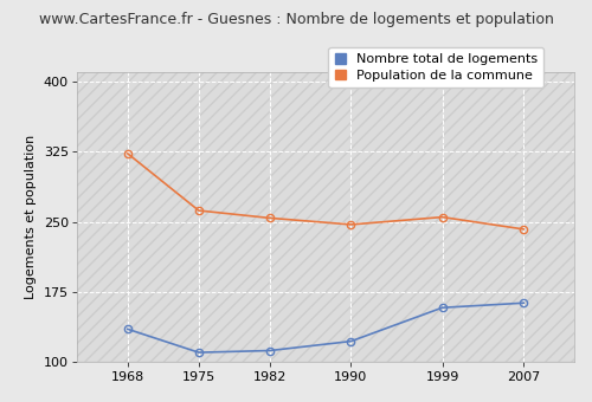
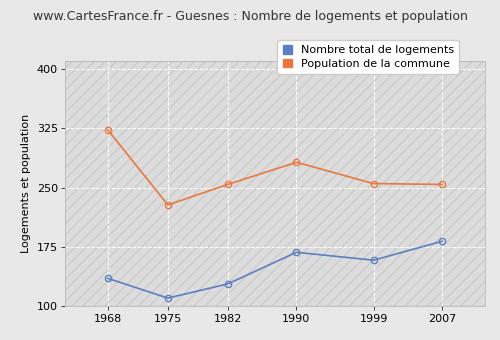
Population de la commune/1975: 262 -> 228
Nombre total de logements/1982: 112 -> 128
Nombre total de logements/1990: 122 -> 168
Population de la commune/1990: 247 -> 282
Nombre total de logements/2007: 163 -> 182
Population de la commune/2007: 242 -> 254
